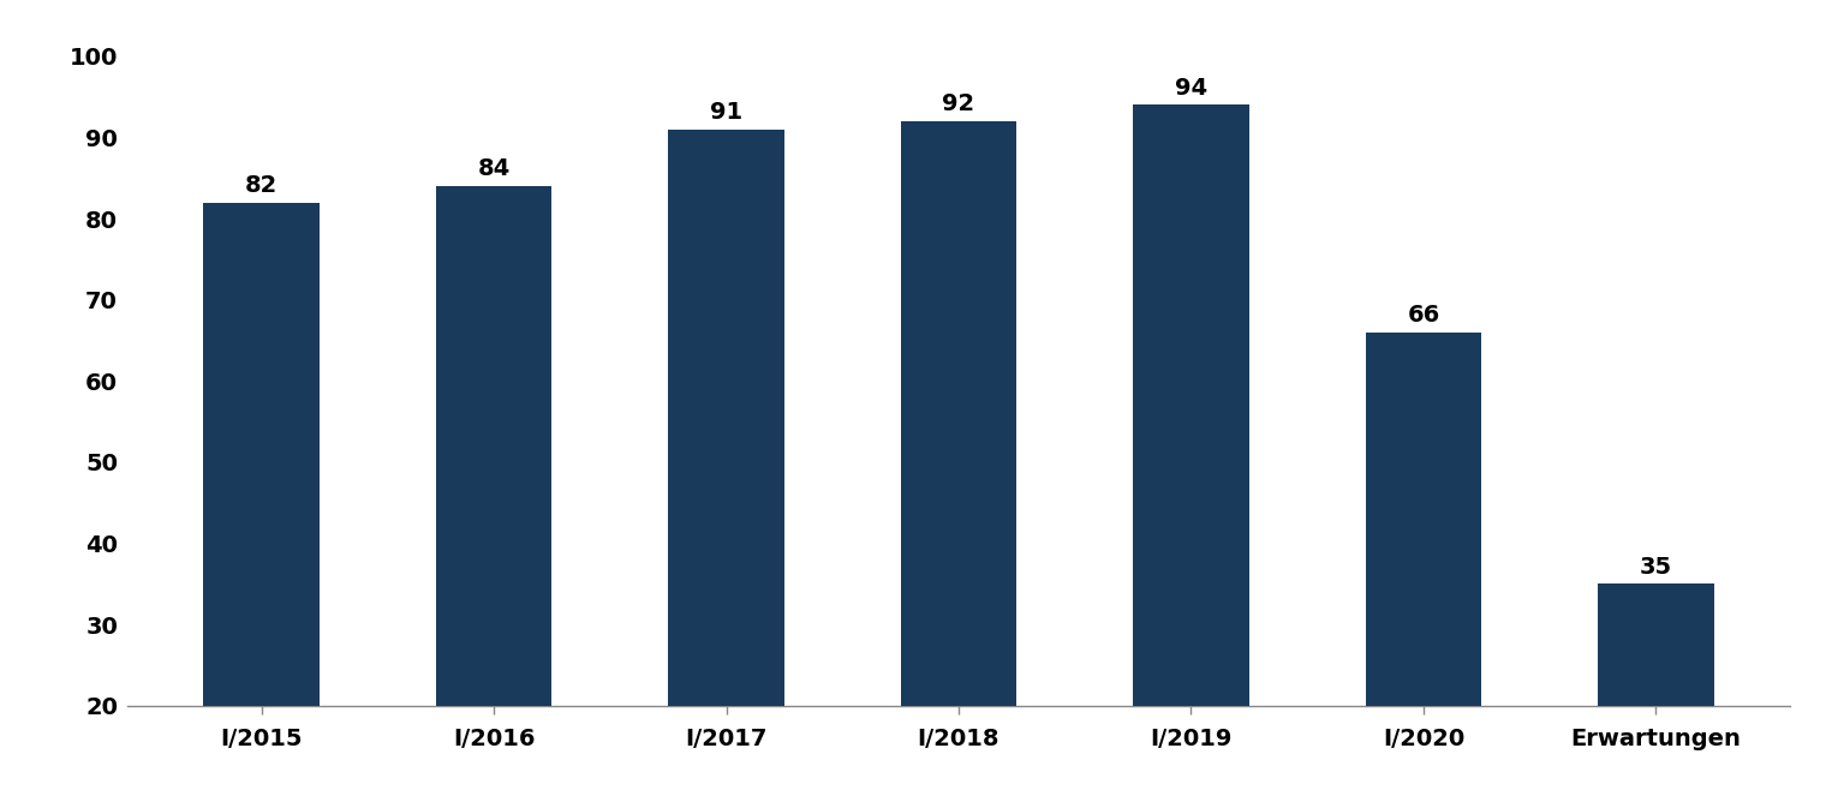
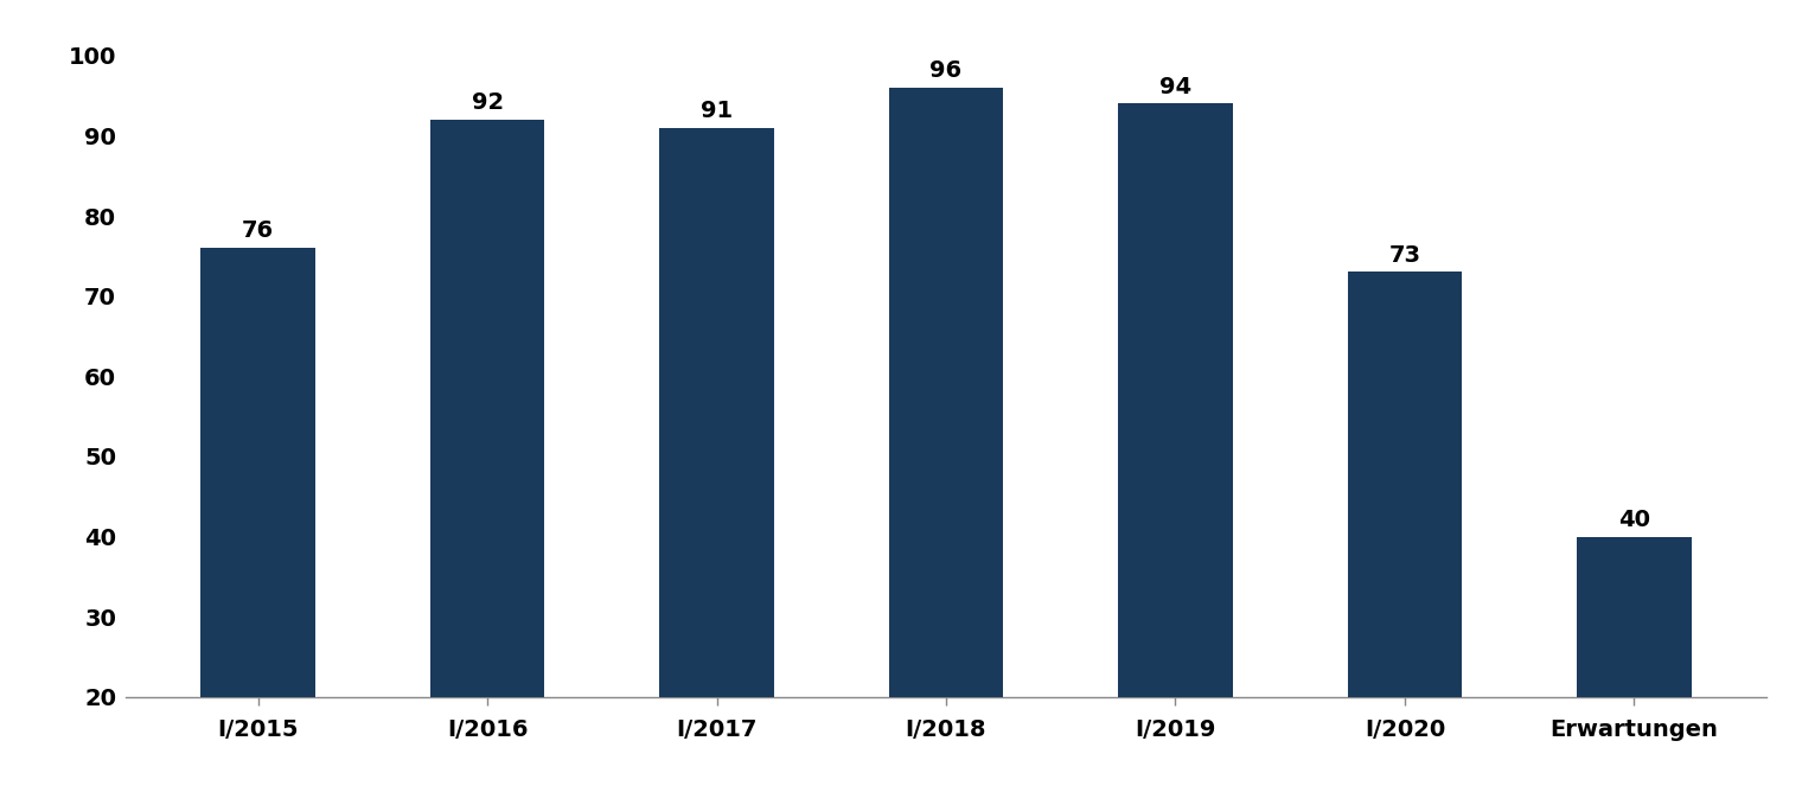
I/2015: 82 -> 76
I/2016: 84 -> 92
I/2018: 92 -> 96
I/2020: 66 -> 73
Erwartungen: 35 -> 40
